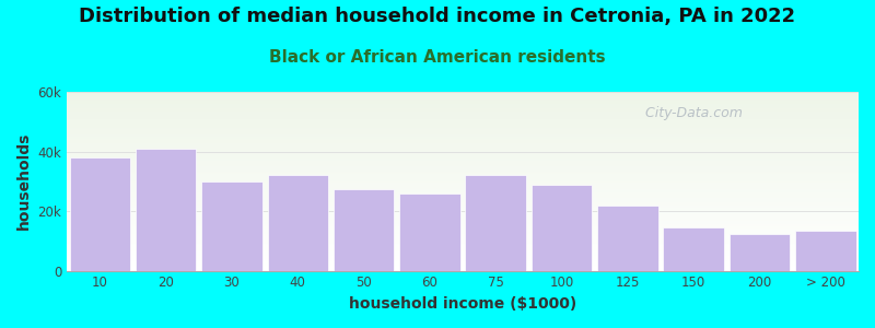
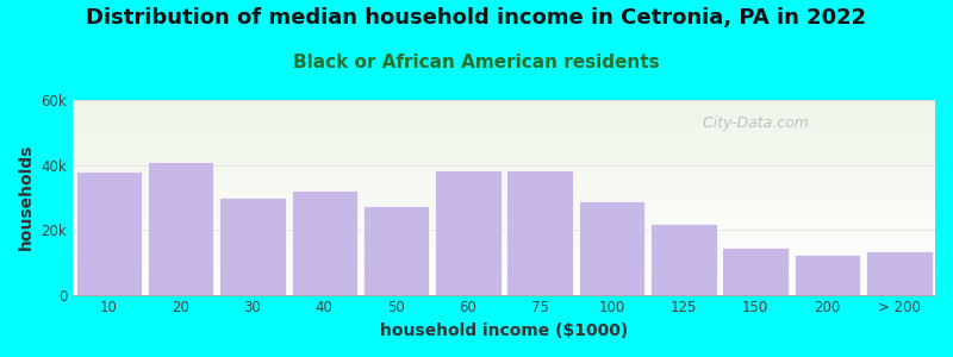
60: 26.0k -> 38.5k
75: 32.0k -> 38.5k
